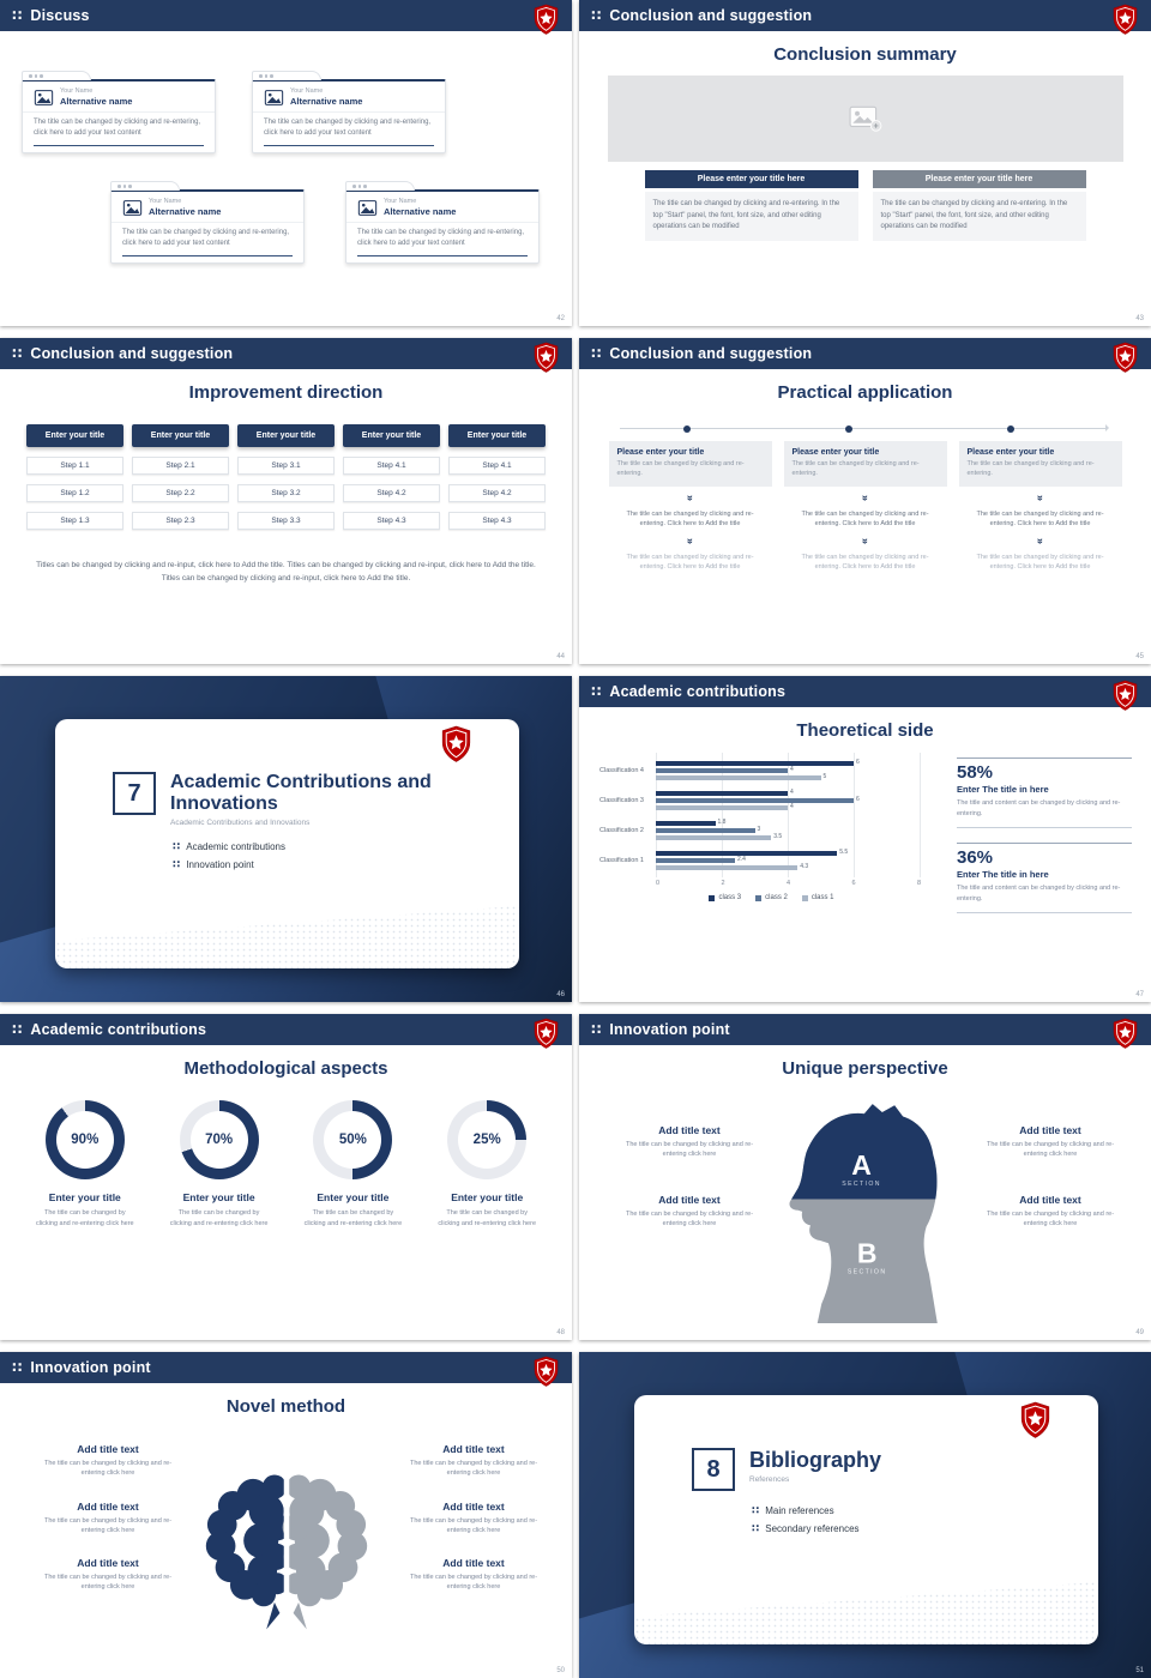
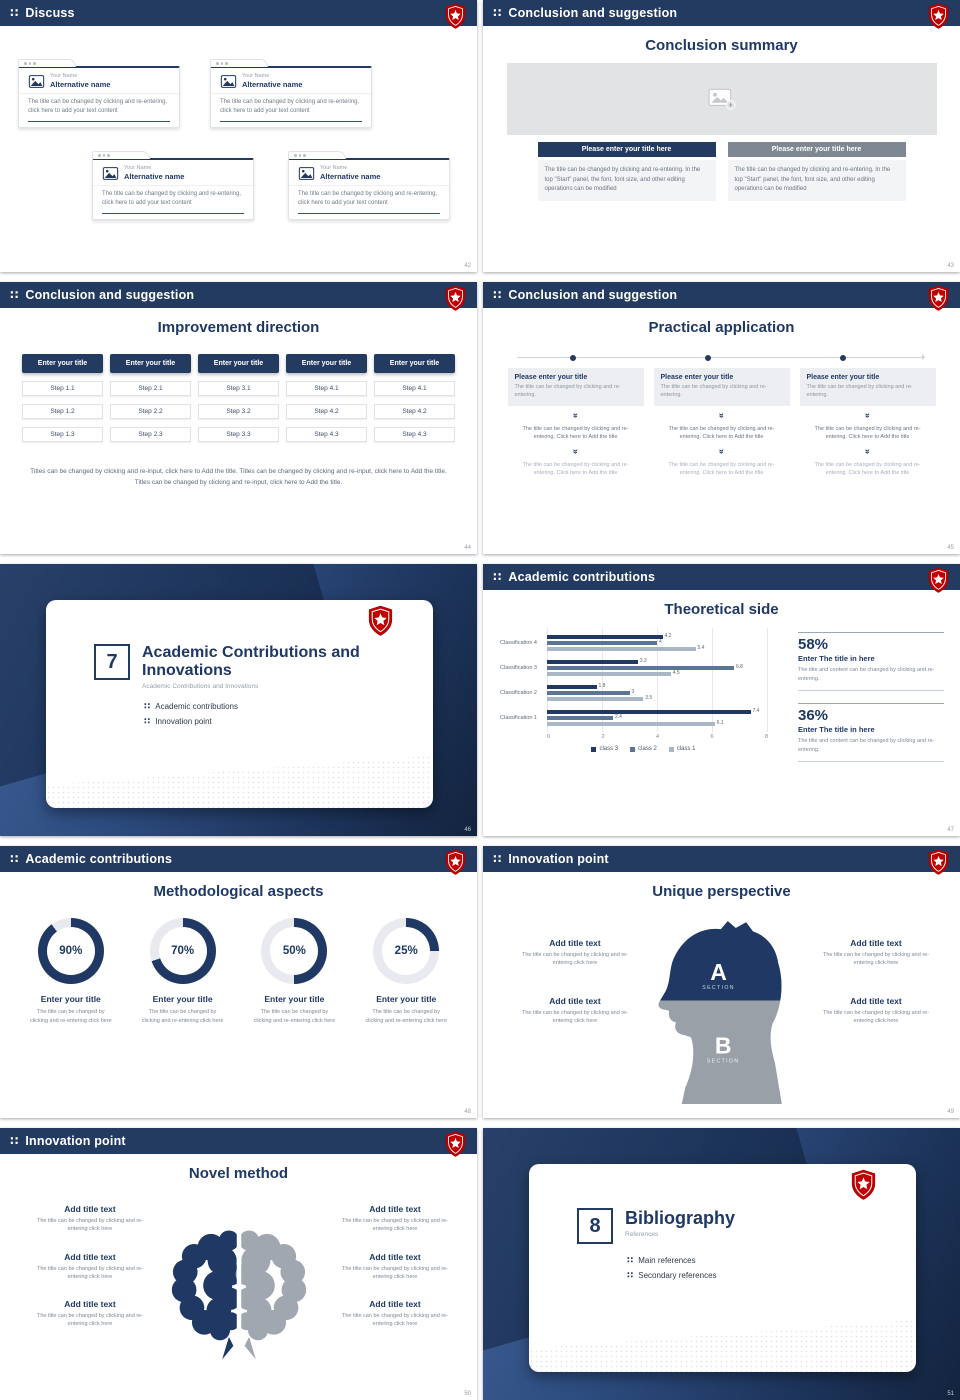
class 3/Classification 4: 6 -> 4.2
class 1/Classification 4: 5 -> 5.4
class 3/Classification 3: 4 -> 3.3
class 2/Classification 3: 6 -> 6.8
class 1/Classification 3: 4 -> 4.5
class 3/Classification 1: 5.5 -> 7.4
class 1/Classification 1: 4.3 -> 6.1
